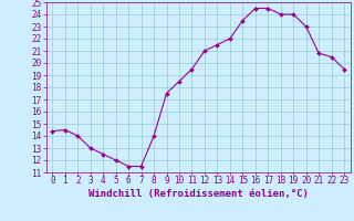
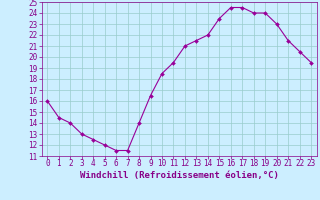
0: 14.4 -> 16.0
9: 17.5 -> 16.5
21: 20.8 -> 21.5
